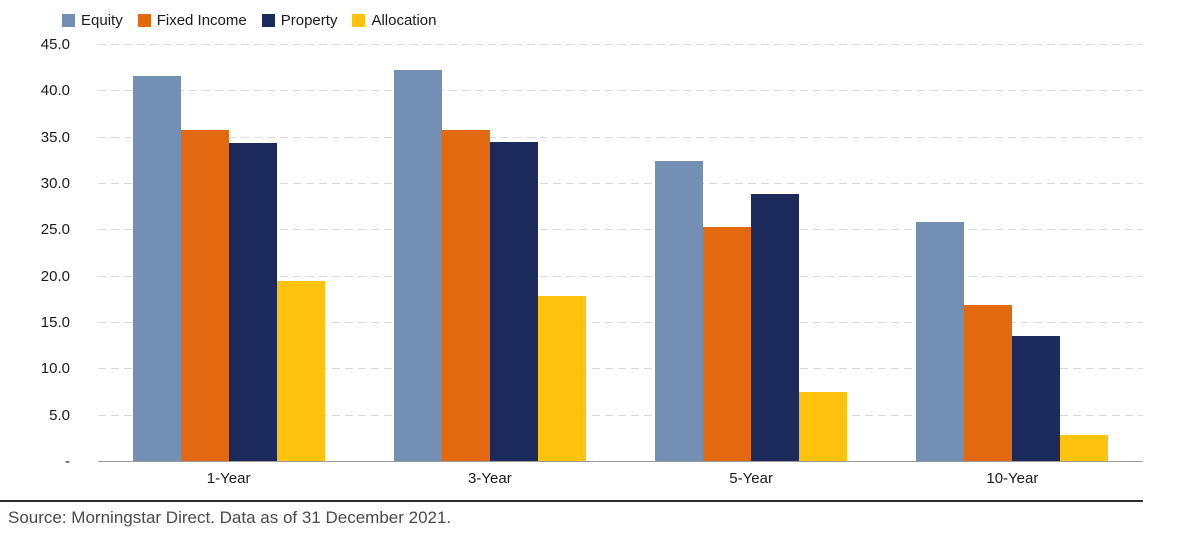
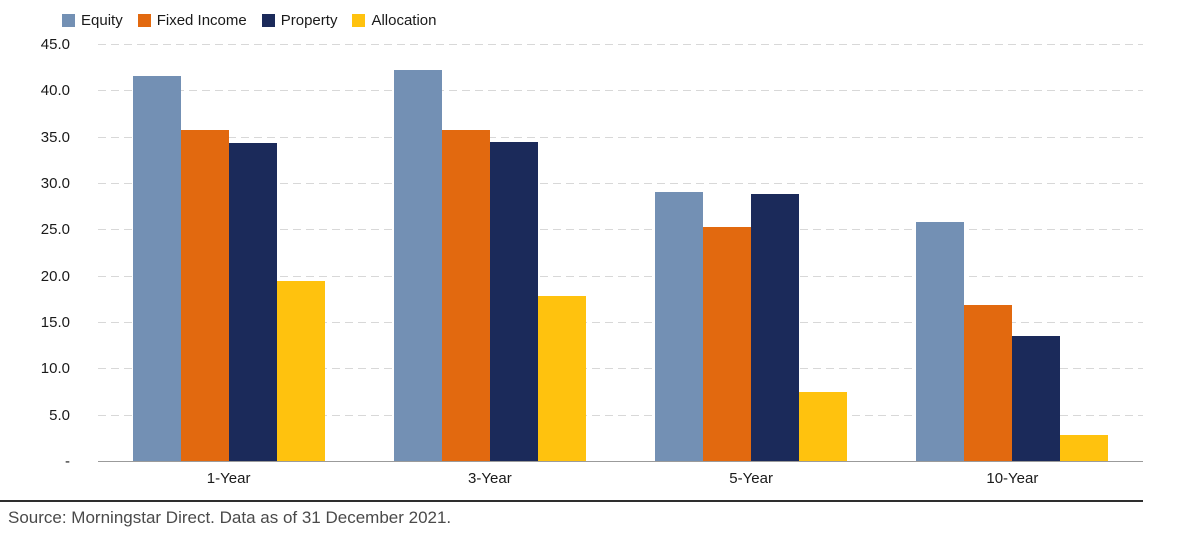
Equity/5-Year: 32 -> 29
